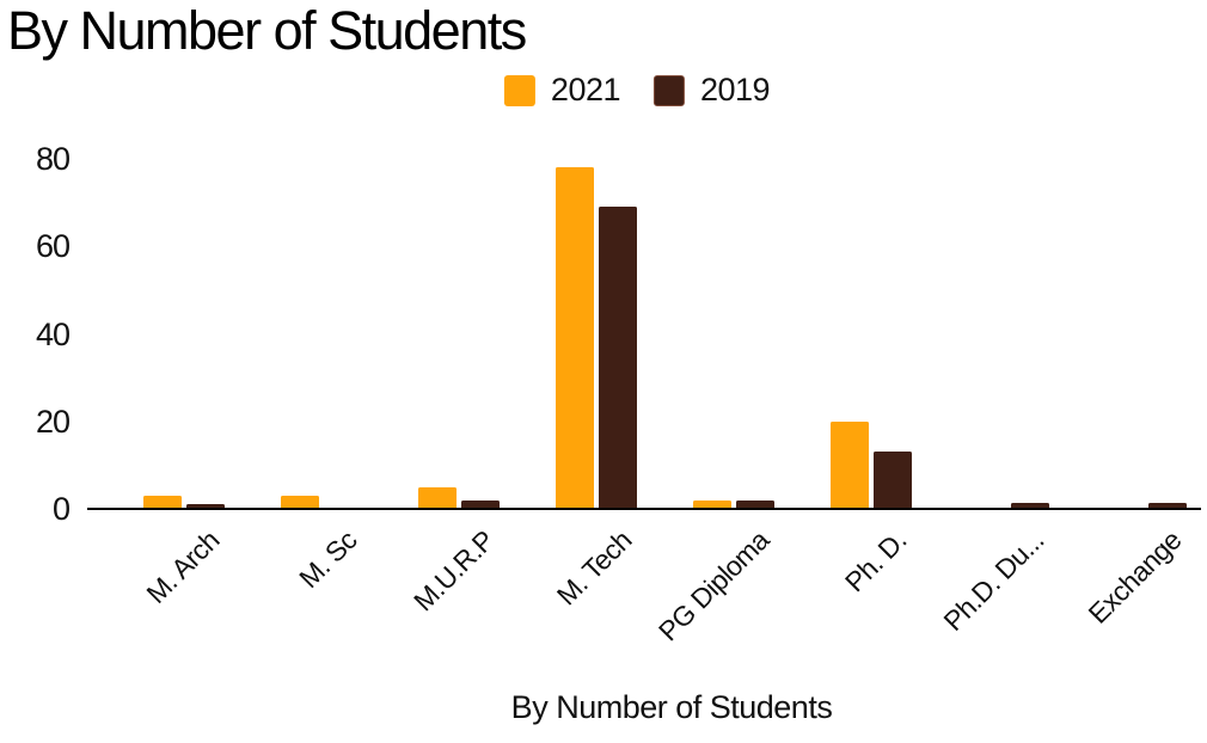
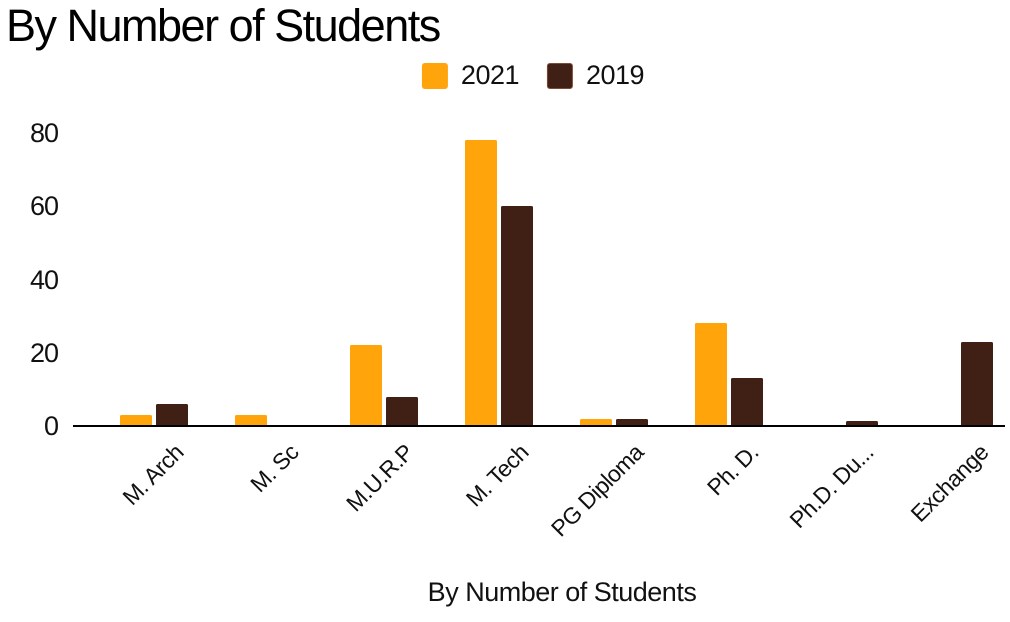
2019/M. Arch: 1 -> 6
2021/M.U.R.P: 5 -> 22
2019/M.U.R.P: 2 -> 8
2019/M. Tech: 69 -> 60
2021/Ph. D.: 20 -> 28
2019/Exchange: 2 -> 23
